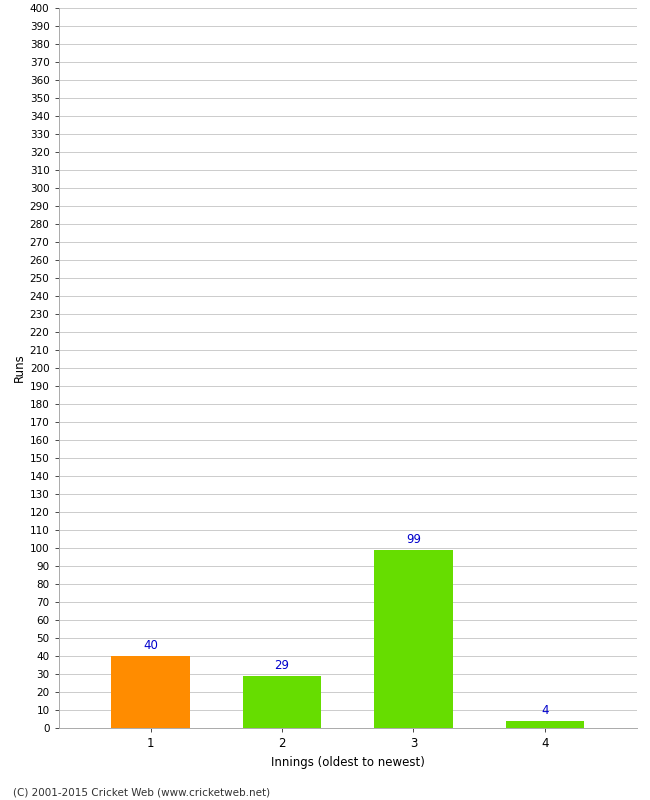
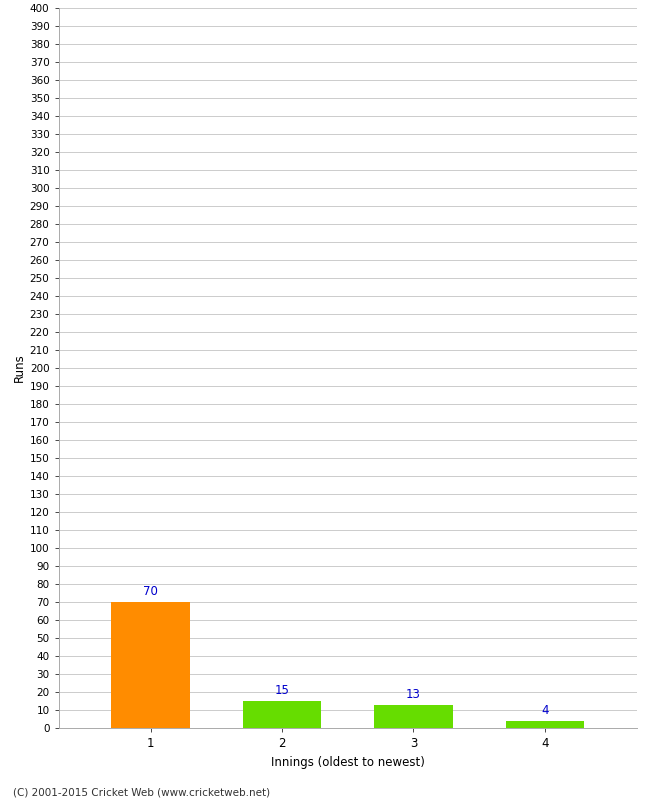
1: 40 -> 70
2: 29 -> 15
3: 99 -> 13
